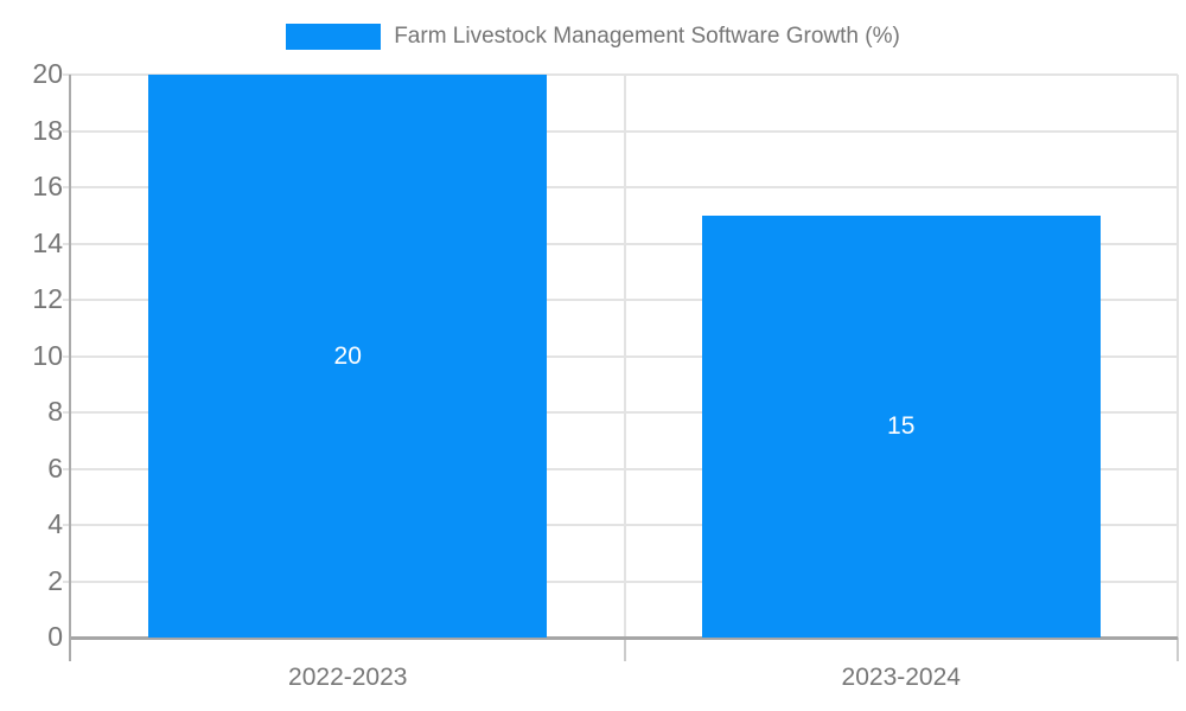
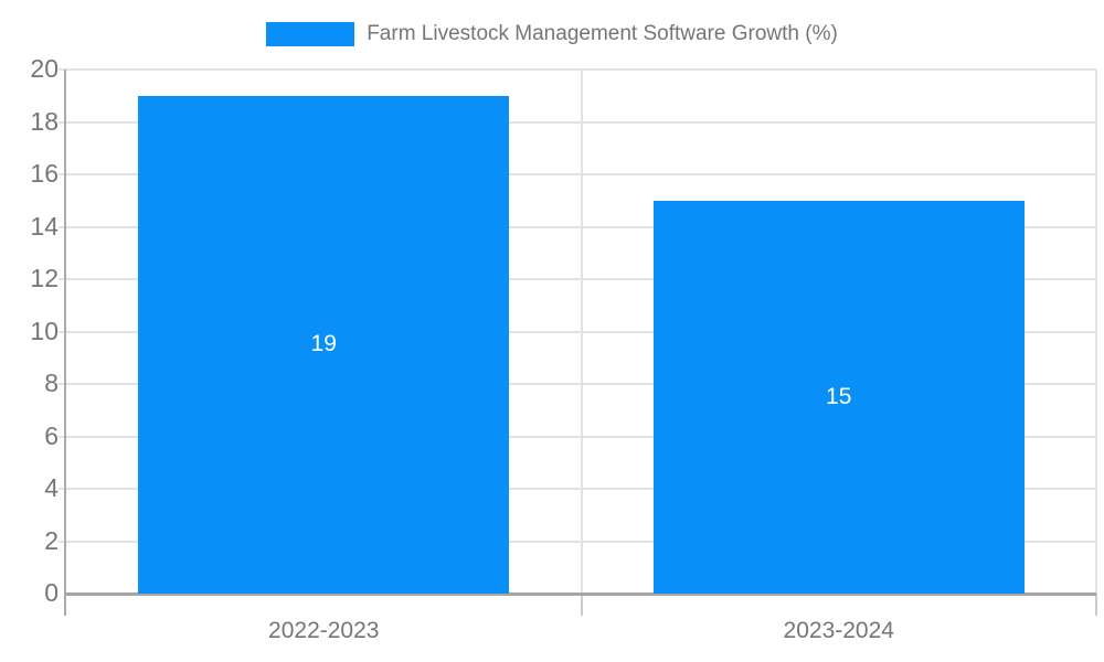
2022-2023: 20 -> 19
